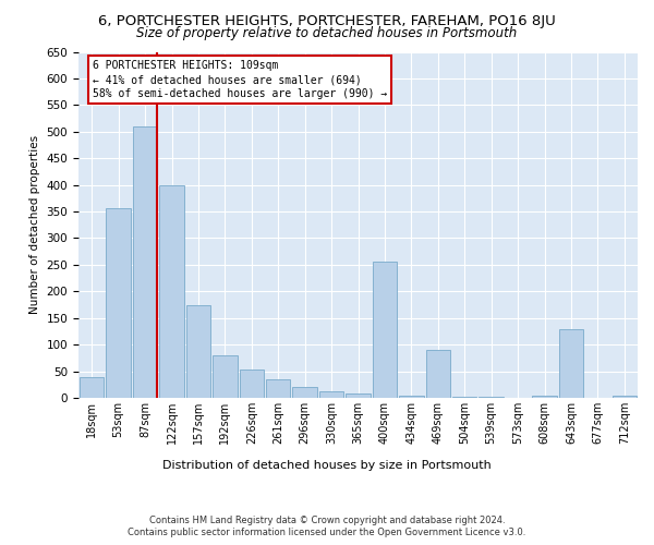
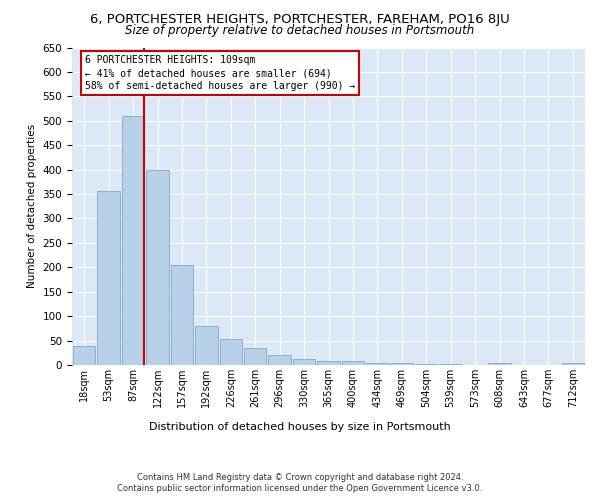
157sqm: 175 -> 204
400sqm: 255 -> 8
469sqm: 90 -> 4
643sqm: 130 -> 1
